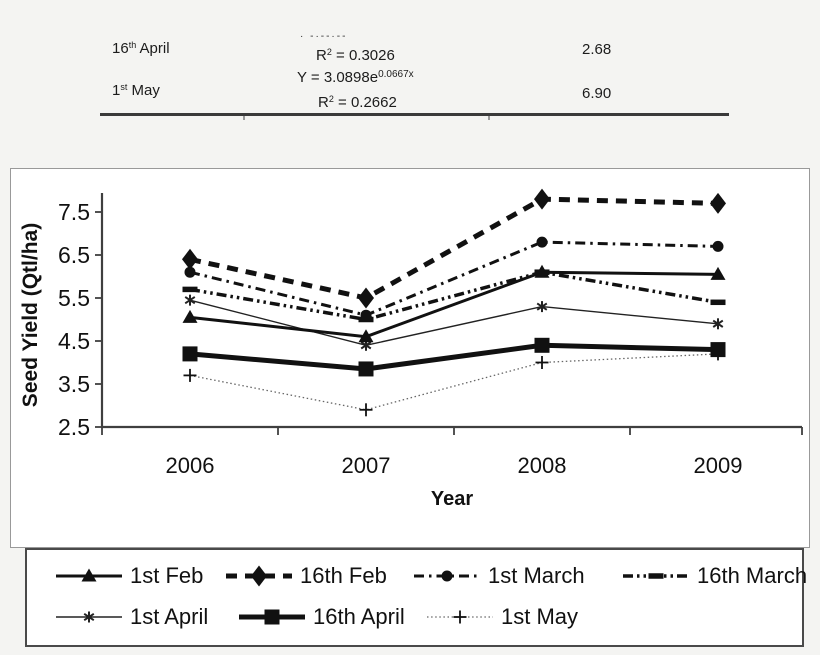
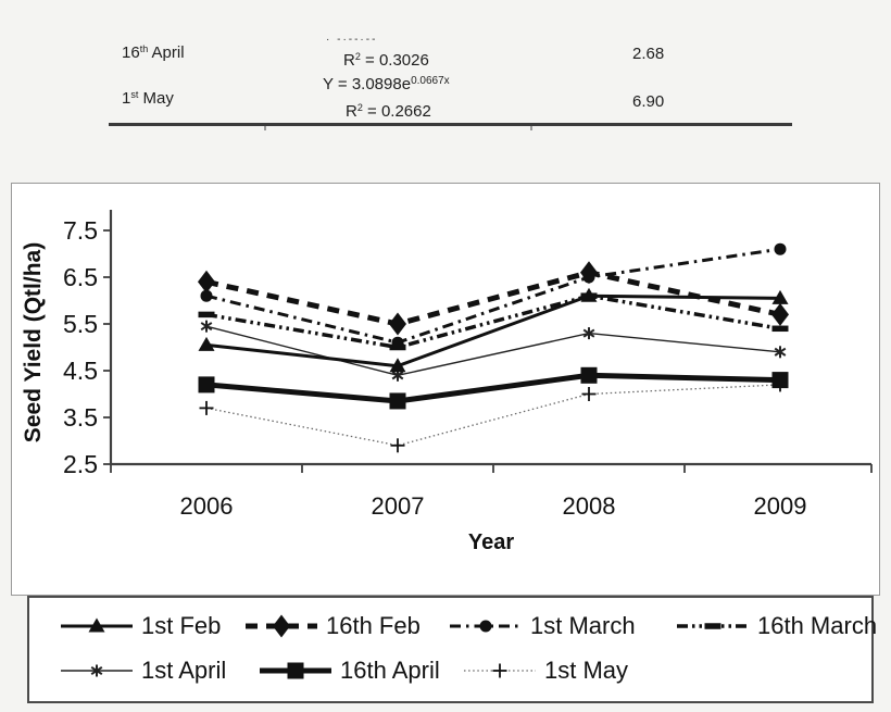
16th Feb/2008: 7.8 -> 6.6
1st March/2008: 6.8 -> 6.5
16th Feb/2009: 7.7 -> 5.7
1st March/2009: 6.7 -> 7.1
